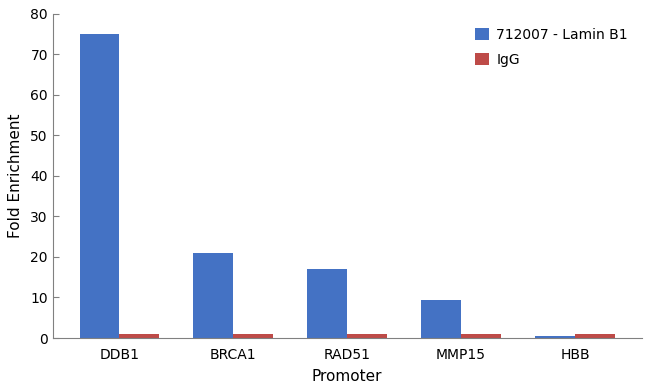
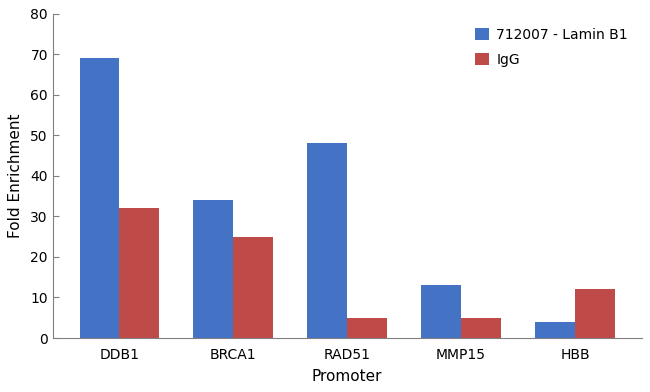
712007 - Lamin B1/DDB1: 75.0 -> 69.0
IgG/DDB1: 1 -> 32
712007 - Lamin B1/BRCA1: 21.0 -> 34.0
IgG/BRCA1: 1 -> 25
712007 - Lamin B1/RAD51: 17.0 -> 48.0
IgG/RAD51: 1 -> 5
712007 - Lamin B1/MMP15: 9.5 -> 13.0
IgG/MMP15: 1 -> 5
712007 - Lamin B1/HBB: 0.4 -> 4.0
IgG/HBB: 1 -> 12
